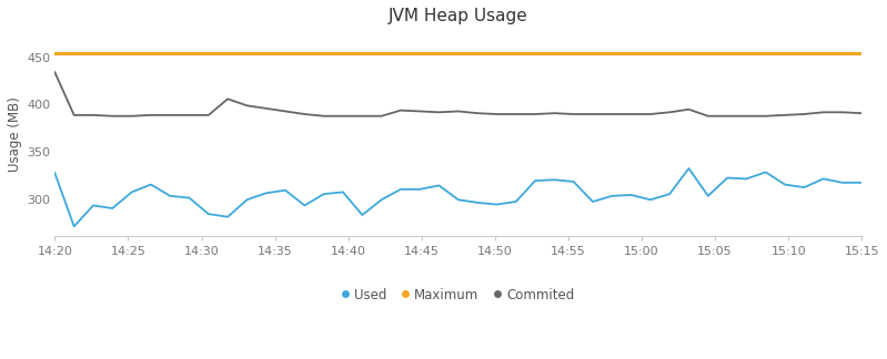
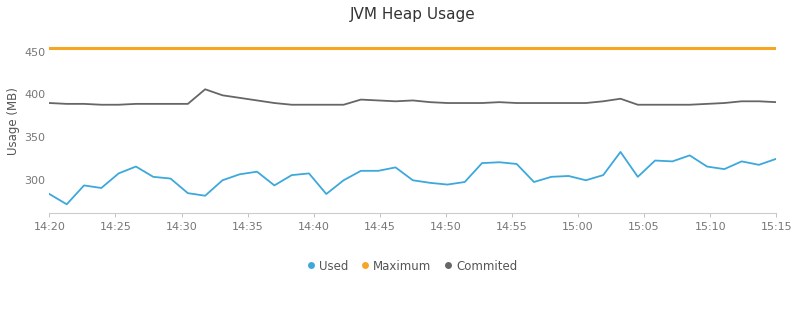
Used/14:20: 328 -> 284
Commited/14:20: 434 -> 390
Used/15:15: 318 -> 325
